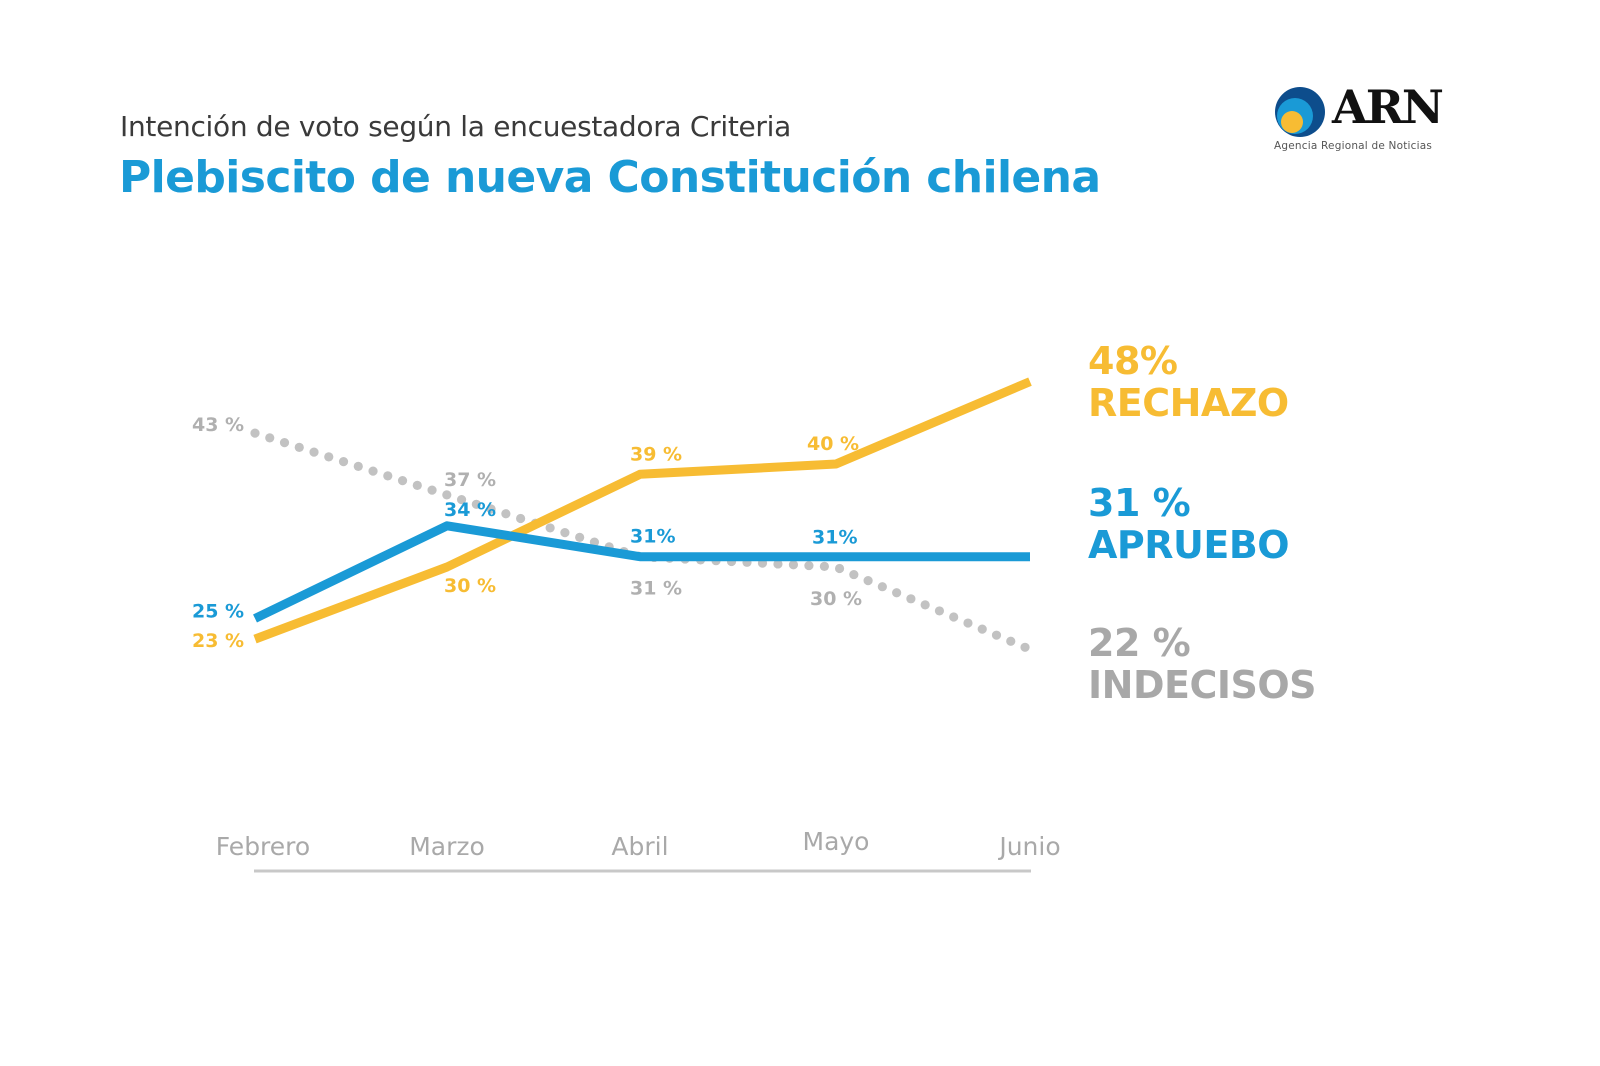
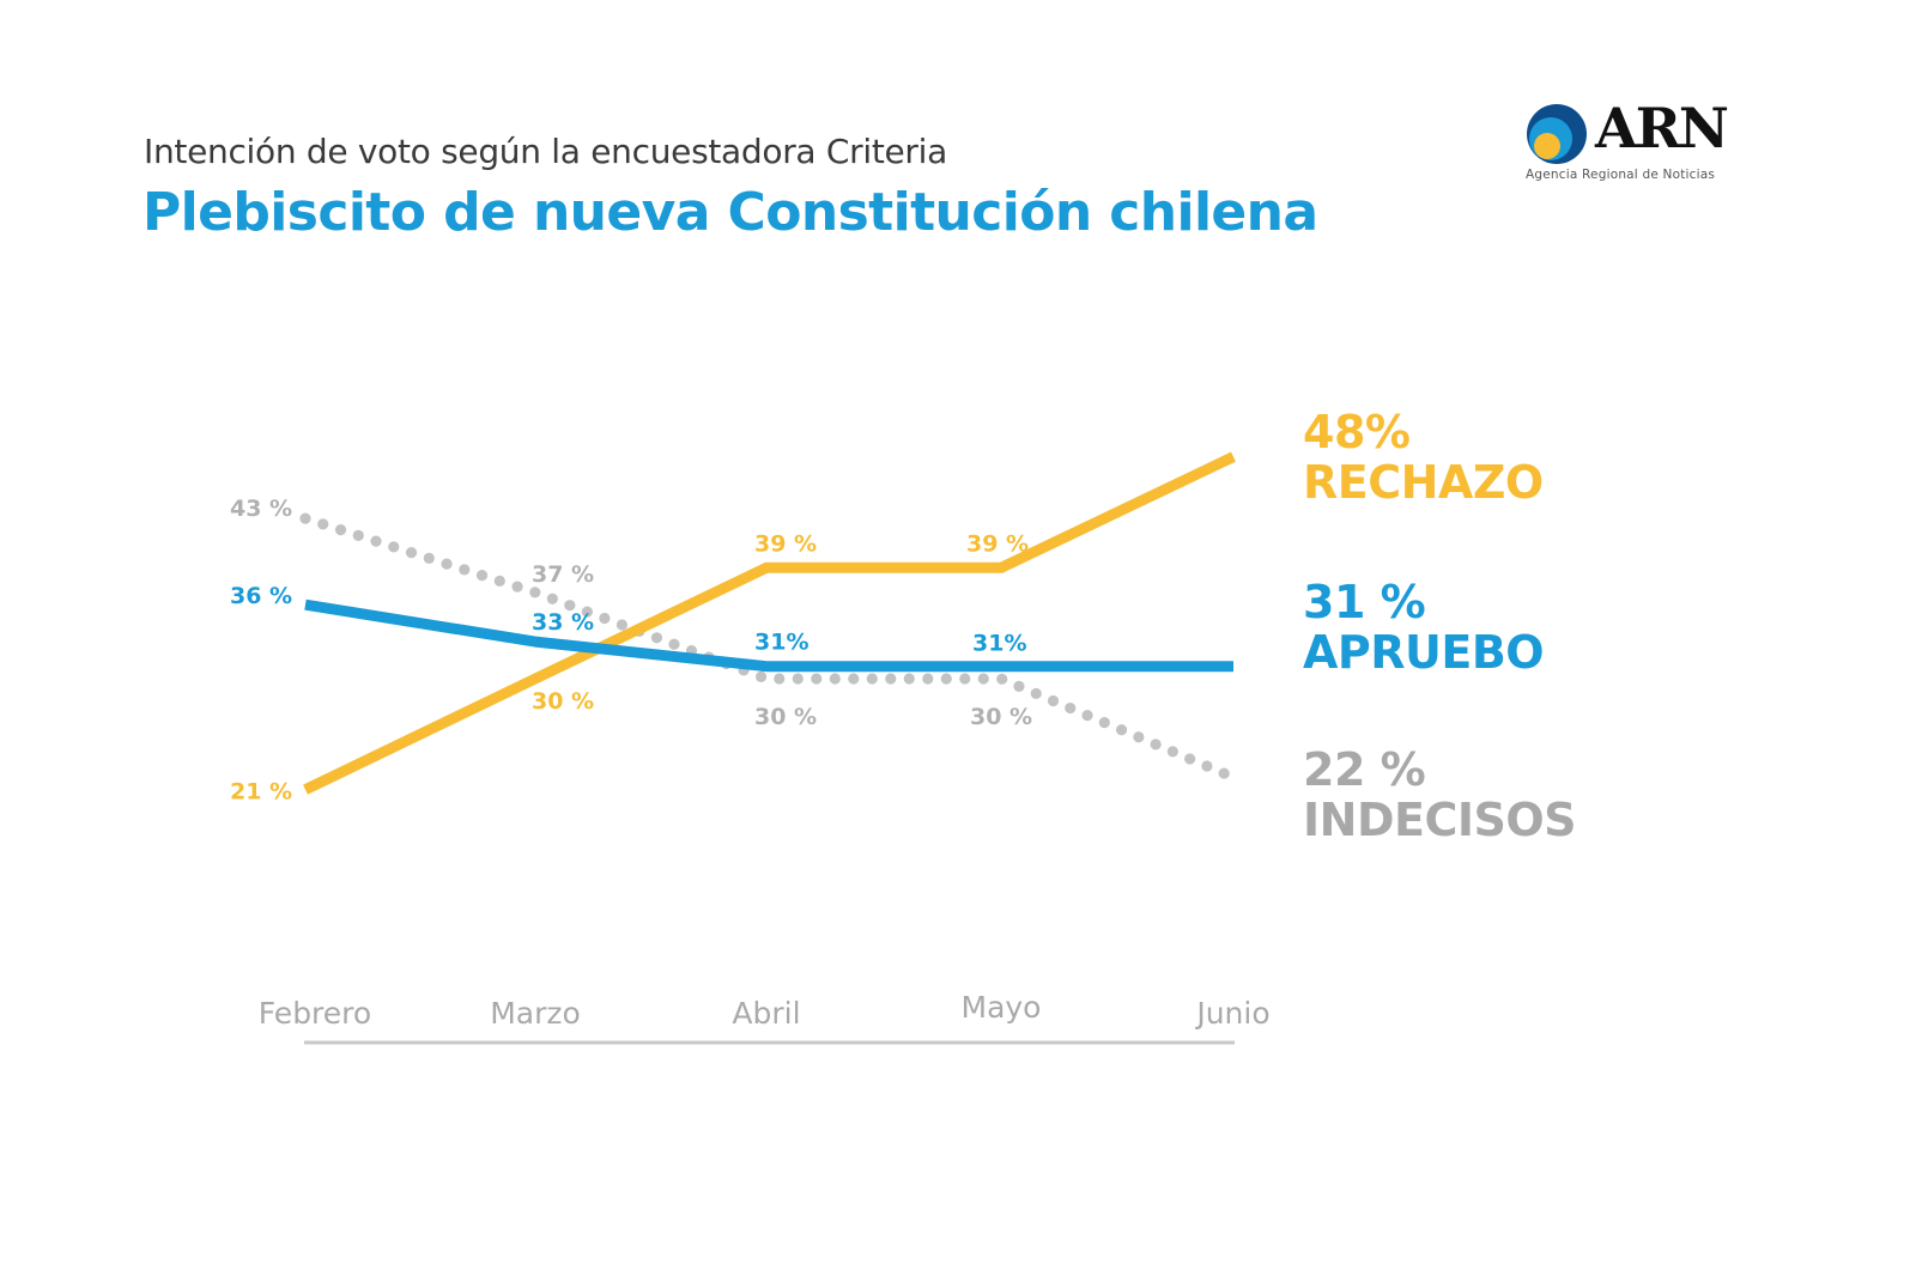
RECHAZO/Febrero: 23 -> 21
APRUEBO/Febrero: 25 -> 36
APRUEBO/Marzo: 34 -> 33
INDECISOS/Abril: 31 -> 30
RECHAZO/Mayo: 40 -> 39
